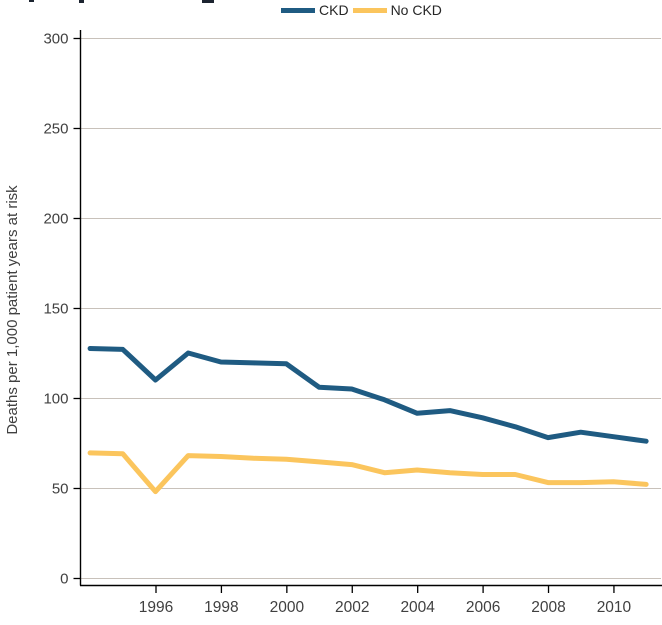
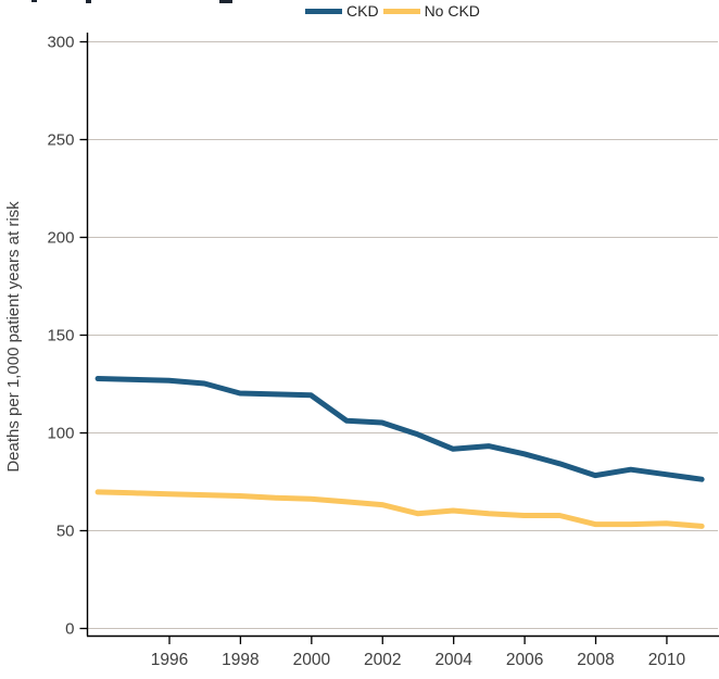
CKD/1996: 110 -> 126
No CKD/1996: 48 -> 68
